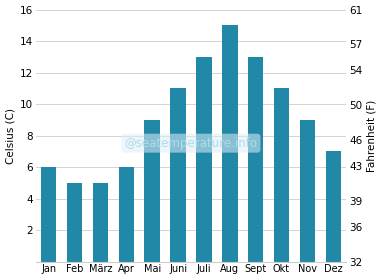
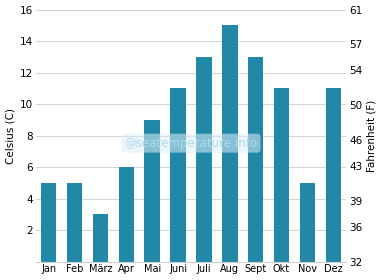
Jan: 6 -> 5
März: 5 -> 3
Nov: 9 -> 5
Dez: 7 -> 11
